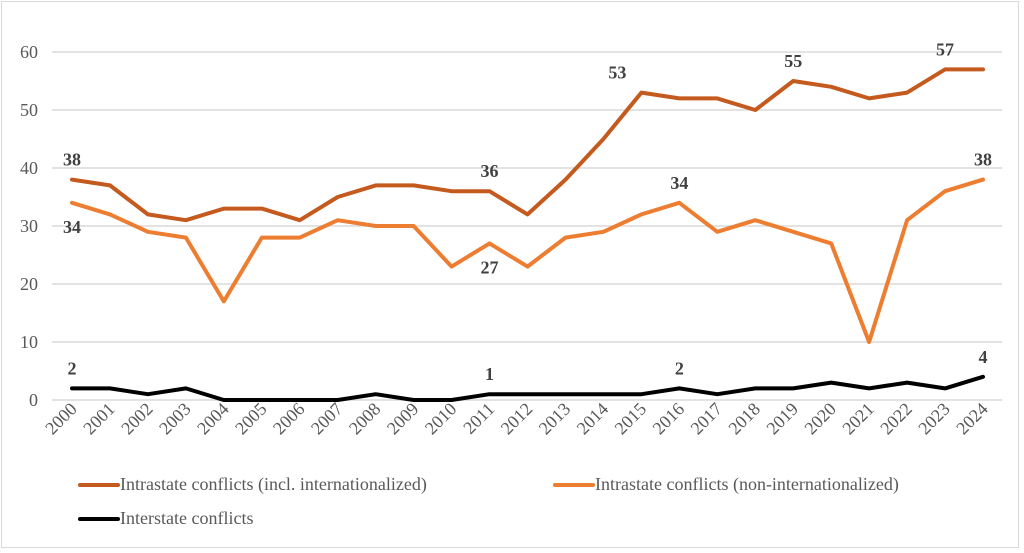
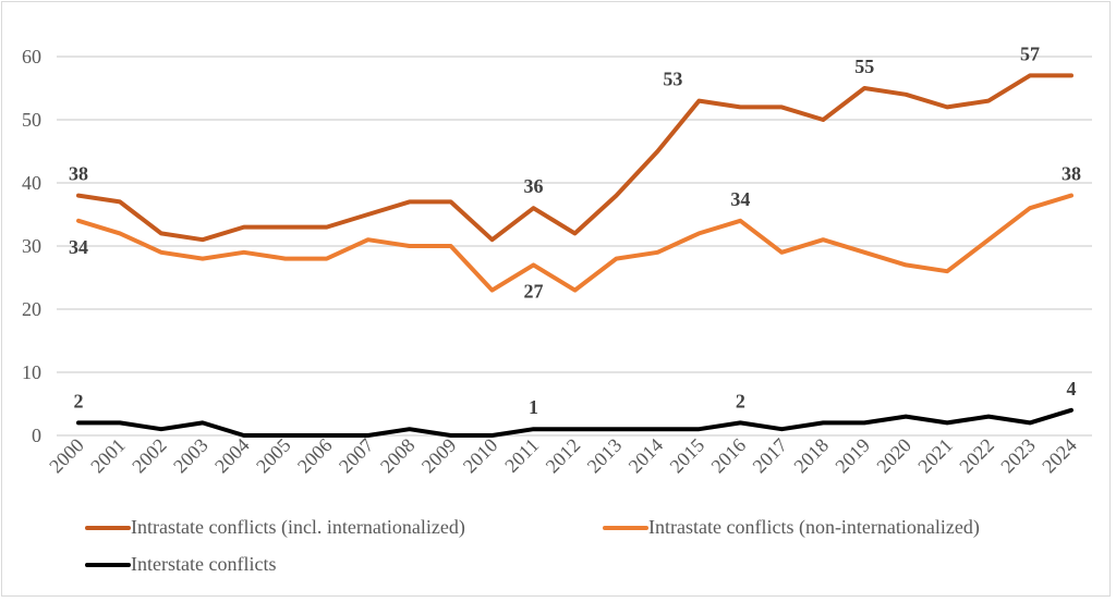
Intrastate conflicts (non-internationalized)/2004: 17 -> 29
Intrastate conflicts (incl. internationalized)/2006: 31 -> 33
Intrastate conflicts (incl. internationalized)/2010: 36 -> 31
Intrastate conflicts (non-internationalized)/2021: 10 -> 26
